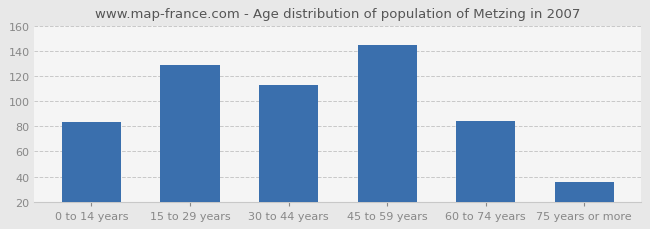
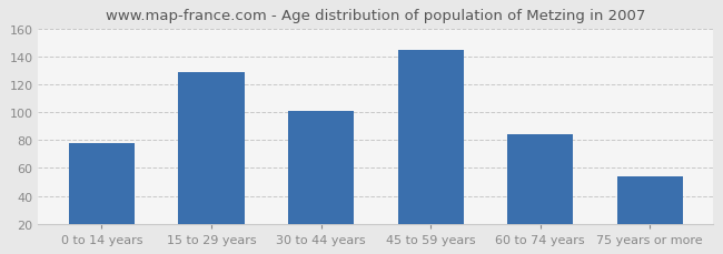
0 to 14 years: 83 -> 78
30 to 44 years: 113 -> 101
75 years or more: 36 -> 54
